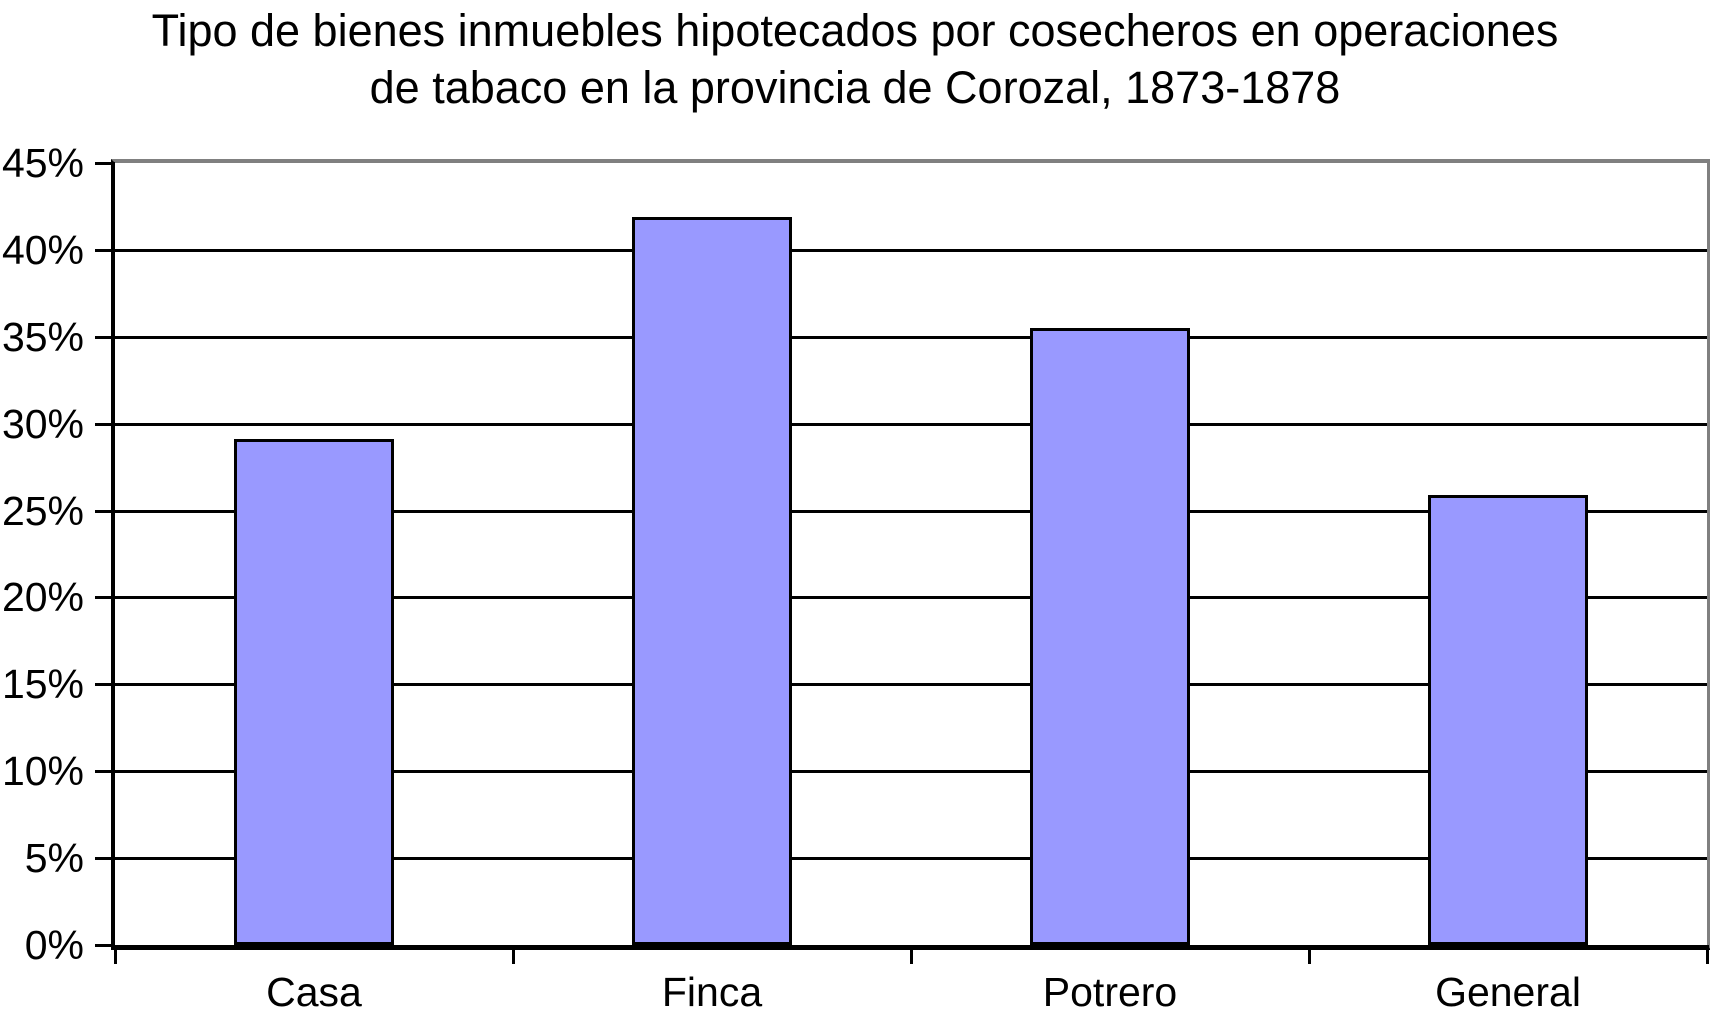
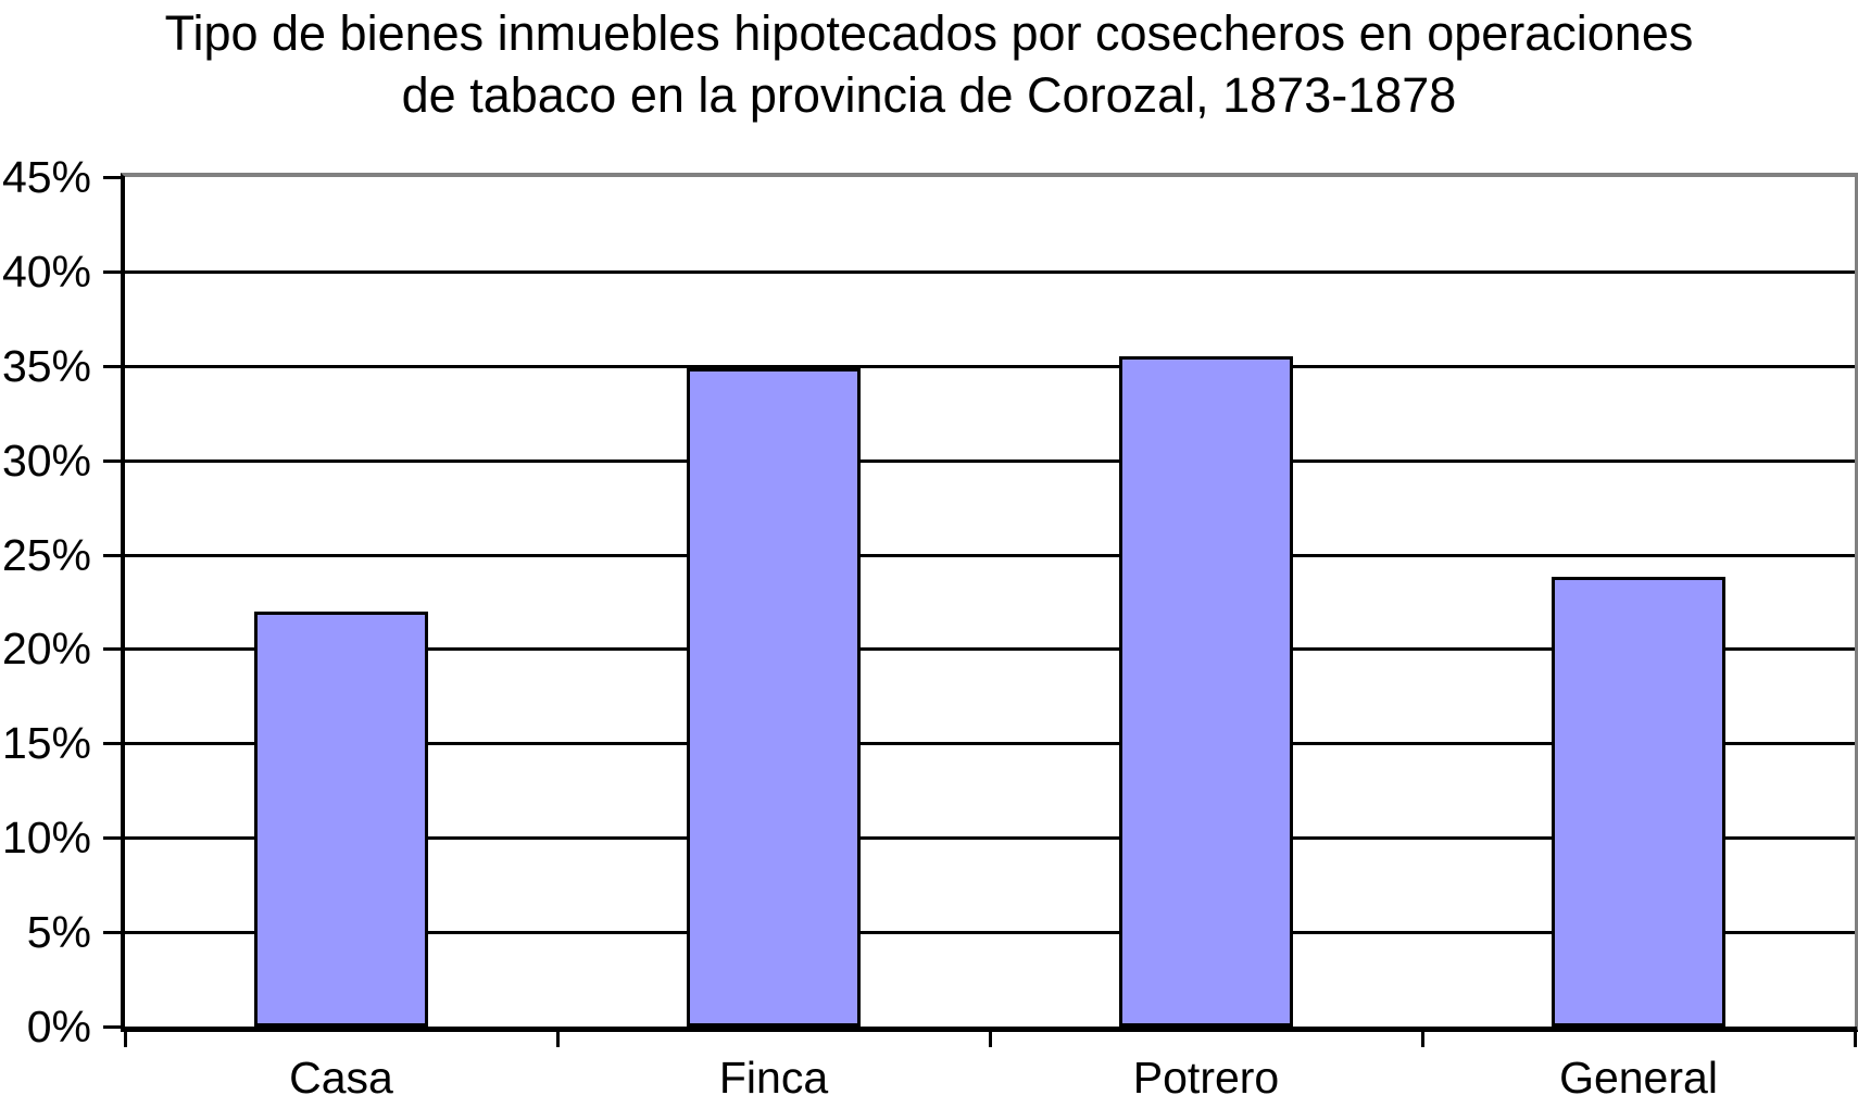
Casa: 29.1% -> 22.0%
Finca: 41.9% -> 34.9%
General: 25.9% -> 23.8%
